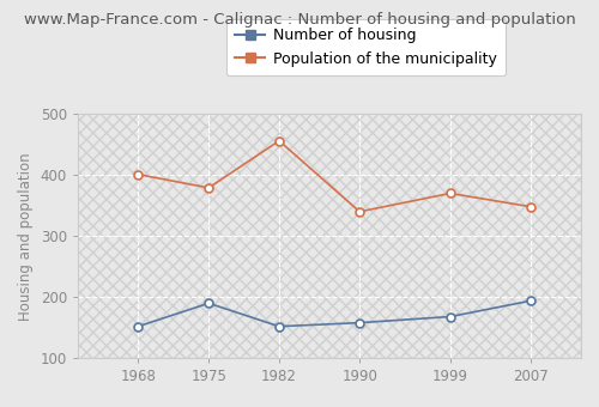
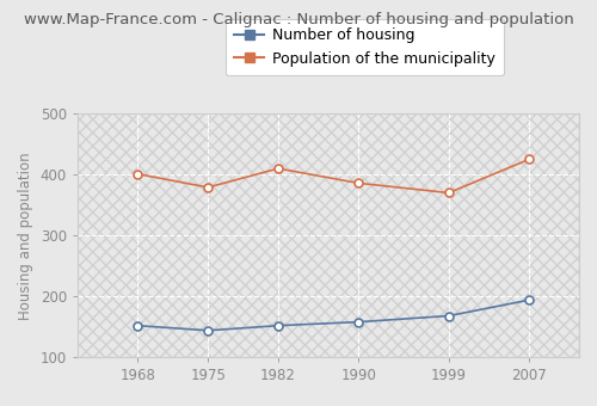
Number of housing/1975: 190 -> 144
Population of the municipality/1982: 456 -> 410
Population of the municipality/1990: 340 -> 386
Population of the municipality/2007: 348 -> 425
